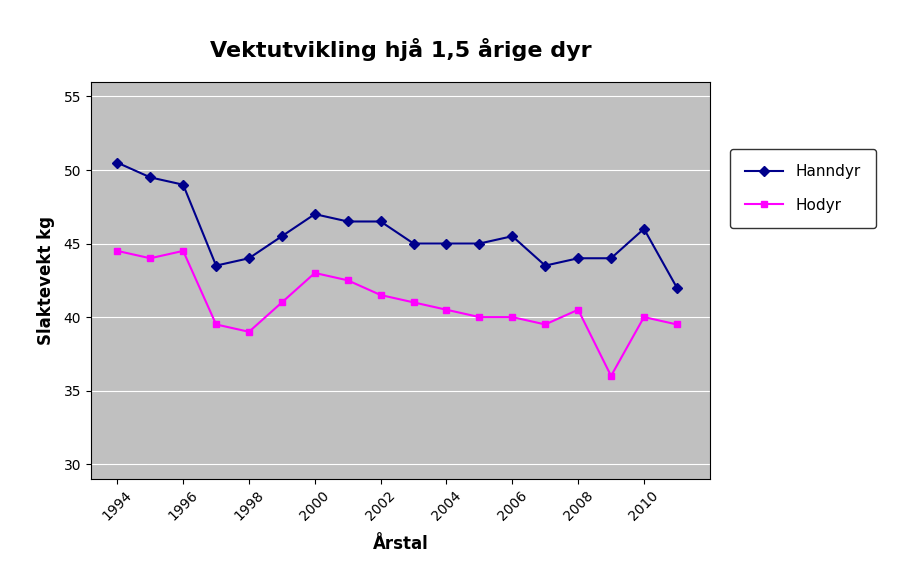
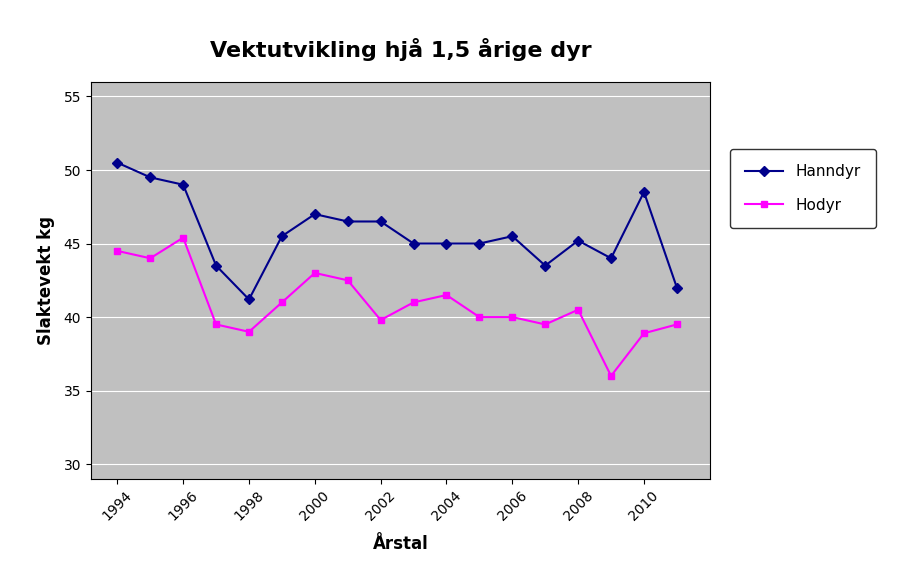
Hodyr/1996: 44.5 -> 45.4
Hanndyr/1998: 44.0 -> 41.2
Hodyr/2002: 41.5 -> 39.8
Hodyr/2004: 40.5 -> 41.5
Hanndyr/2008: 44.0 -> 45.2
Hanndyr/2010: 46.0 -> 48.5
Hodyr/2010: 40.0 -> 38.9
